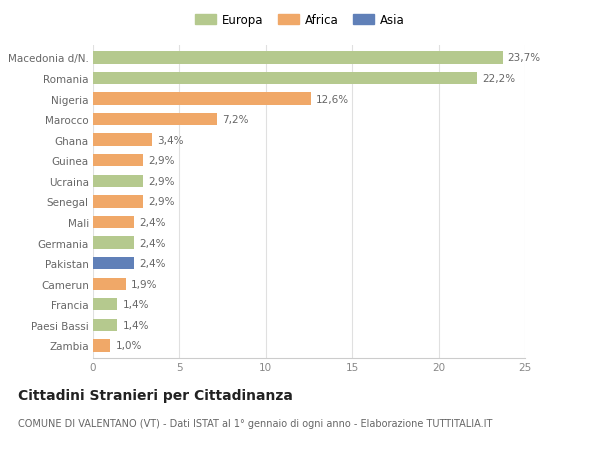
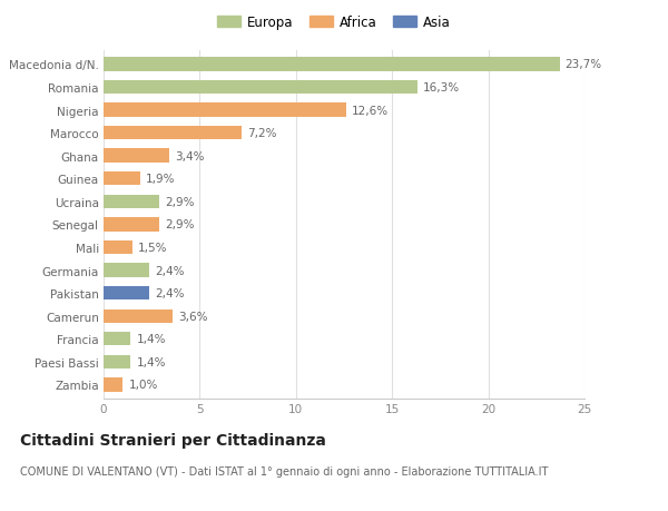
Romania: 22,2% -> 16,3%
Guinea: 2,9% -> 1,9%
Mali: 2,4% -> 1,5%
Camerun: 1,9% -> 3,6%
